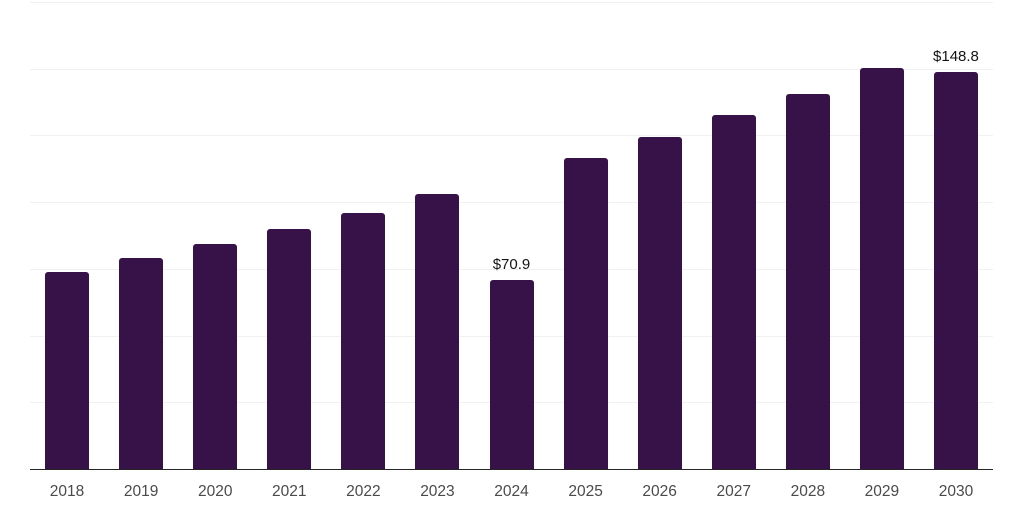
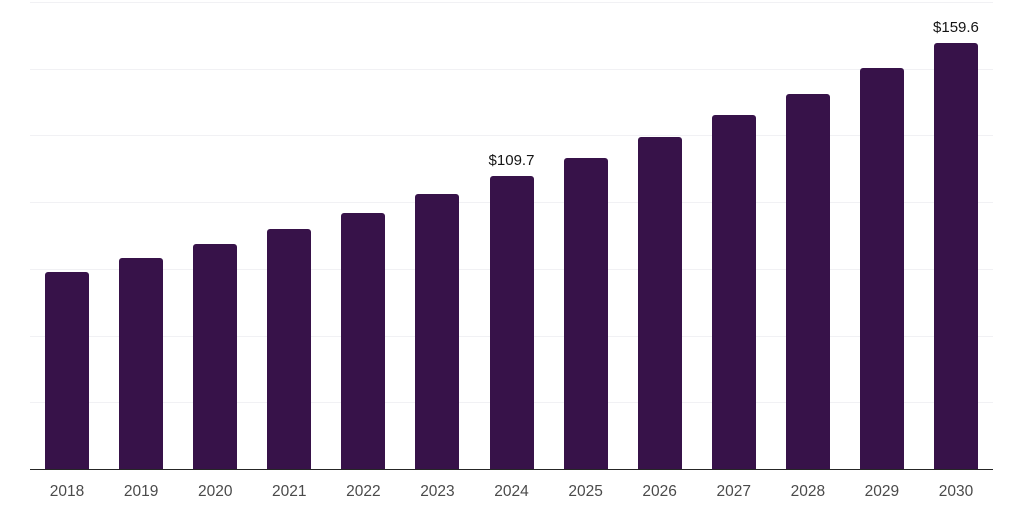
2024: $70.9 -> $109.7
2030: $148.8 -> $159.6
